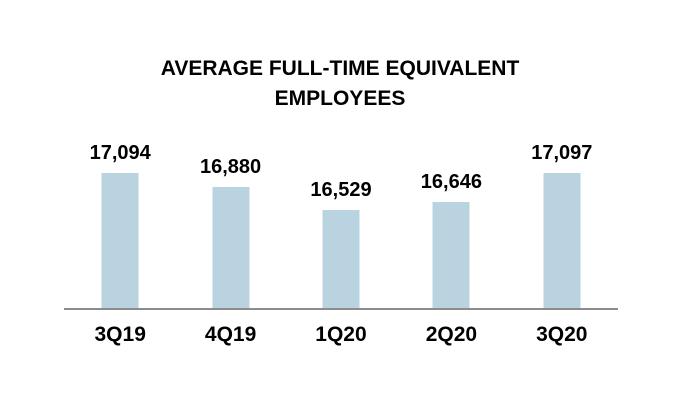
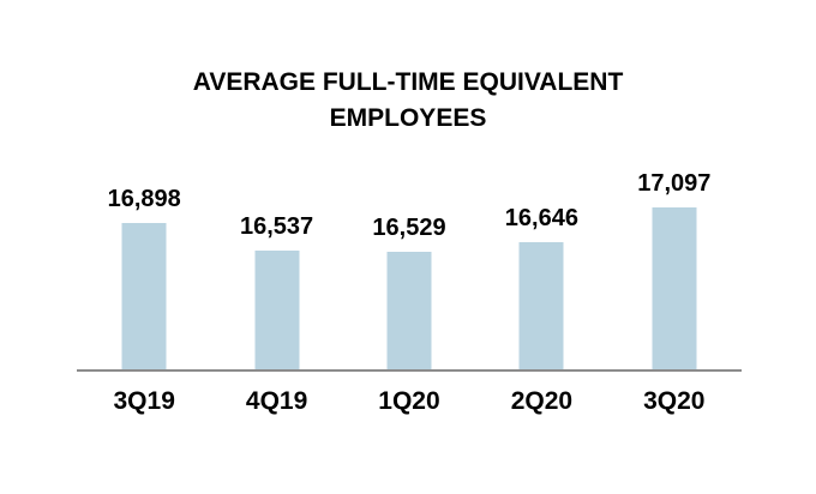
3Q19: 17,094 -> 16,898
4Q19: 16,880 -> 16,537
